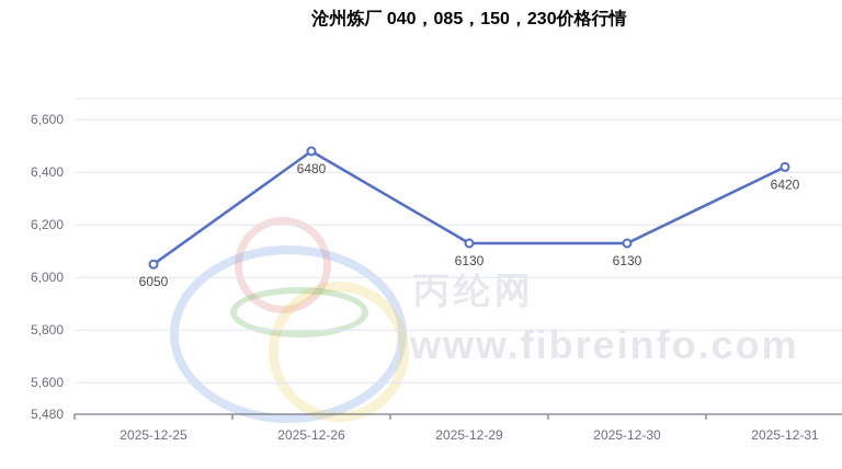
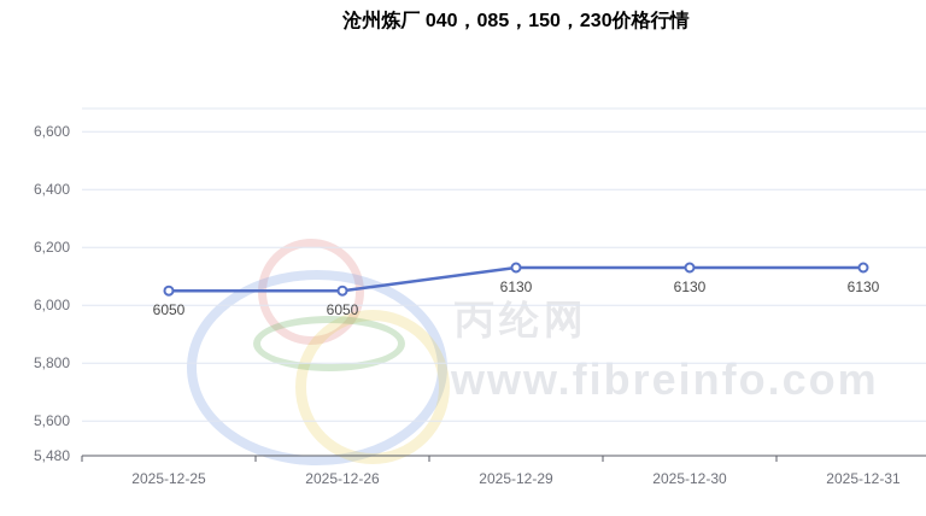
2025-12-26: 6480 -> 6050
2025-12-31: 6420 -> 6130
